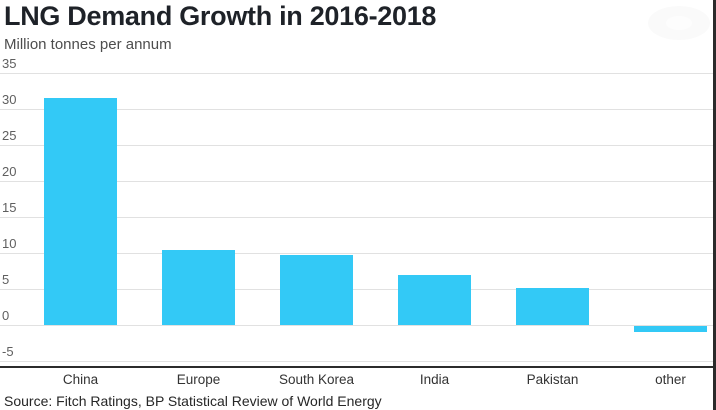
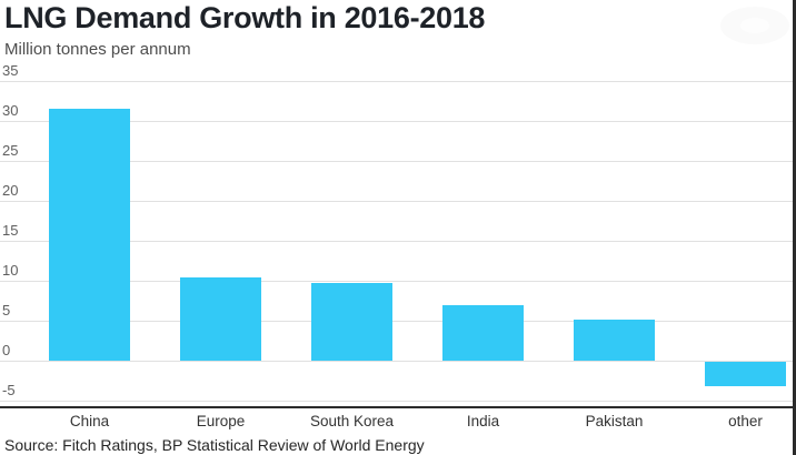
other: -1 -> -3
